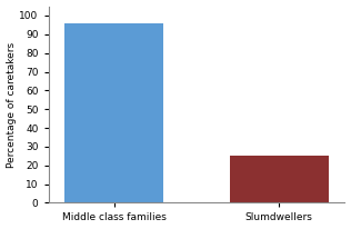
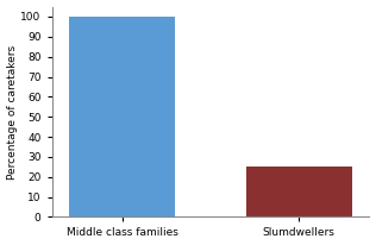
Middle class families: 96 -> 100
